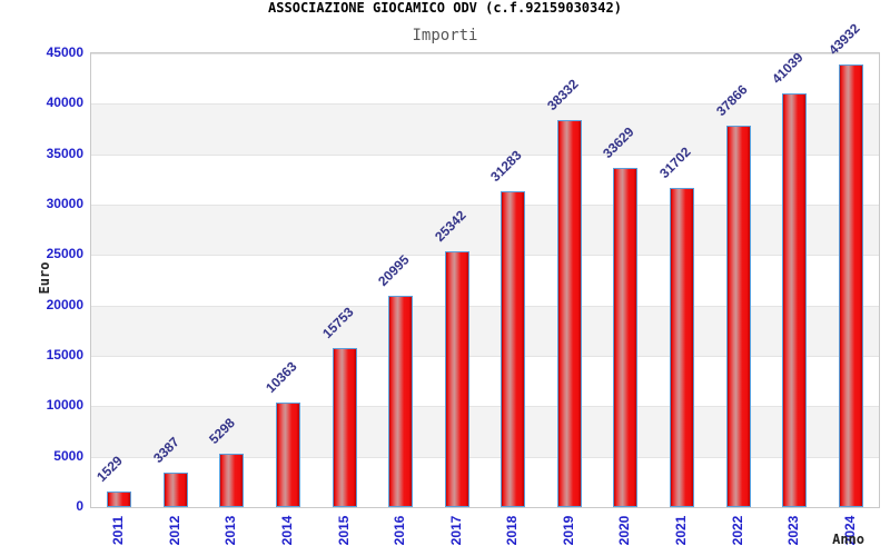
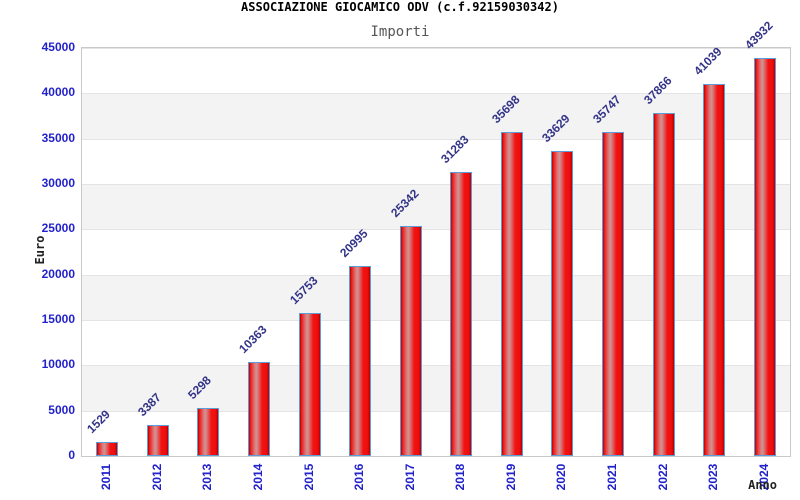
2019: 38332 -> 35698
2021: 31702 -> 35747
